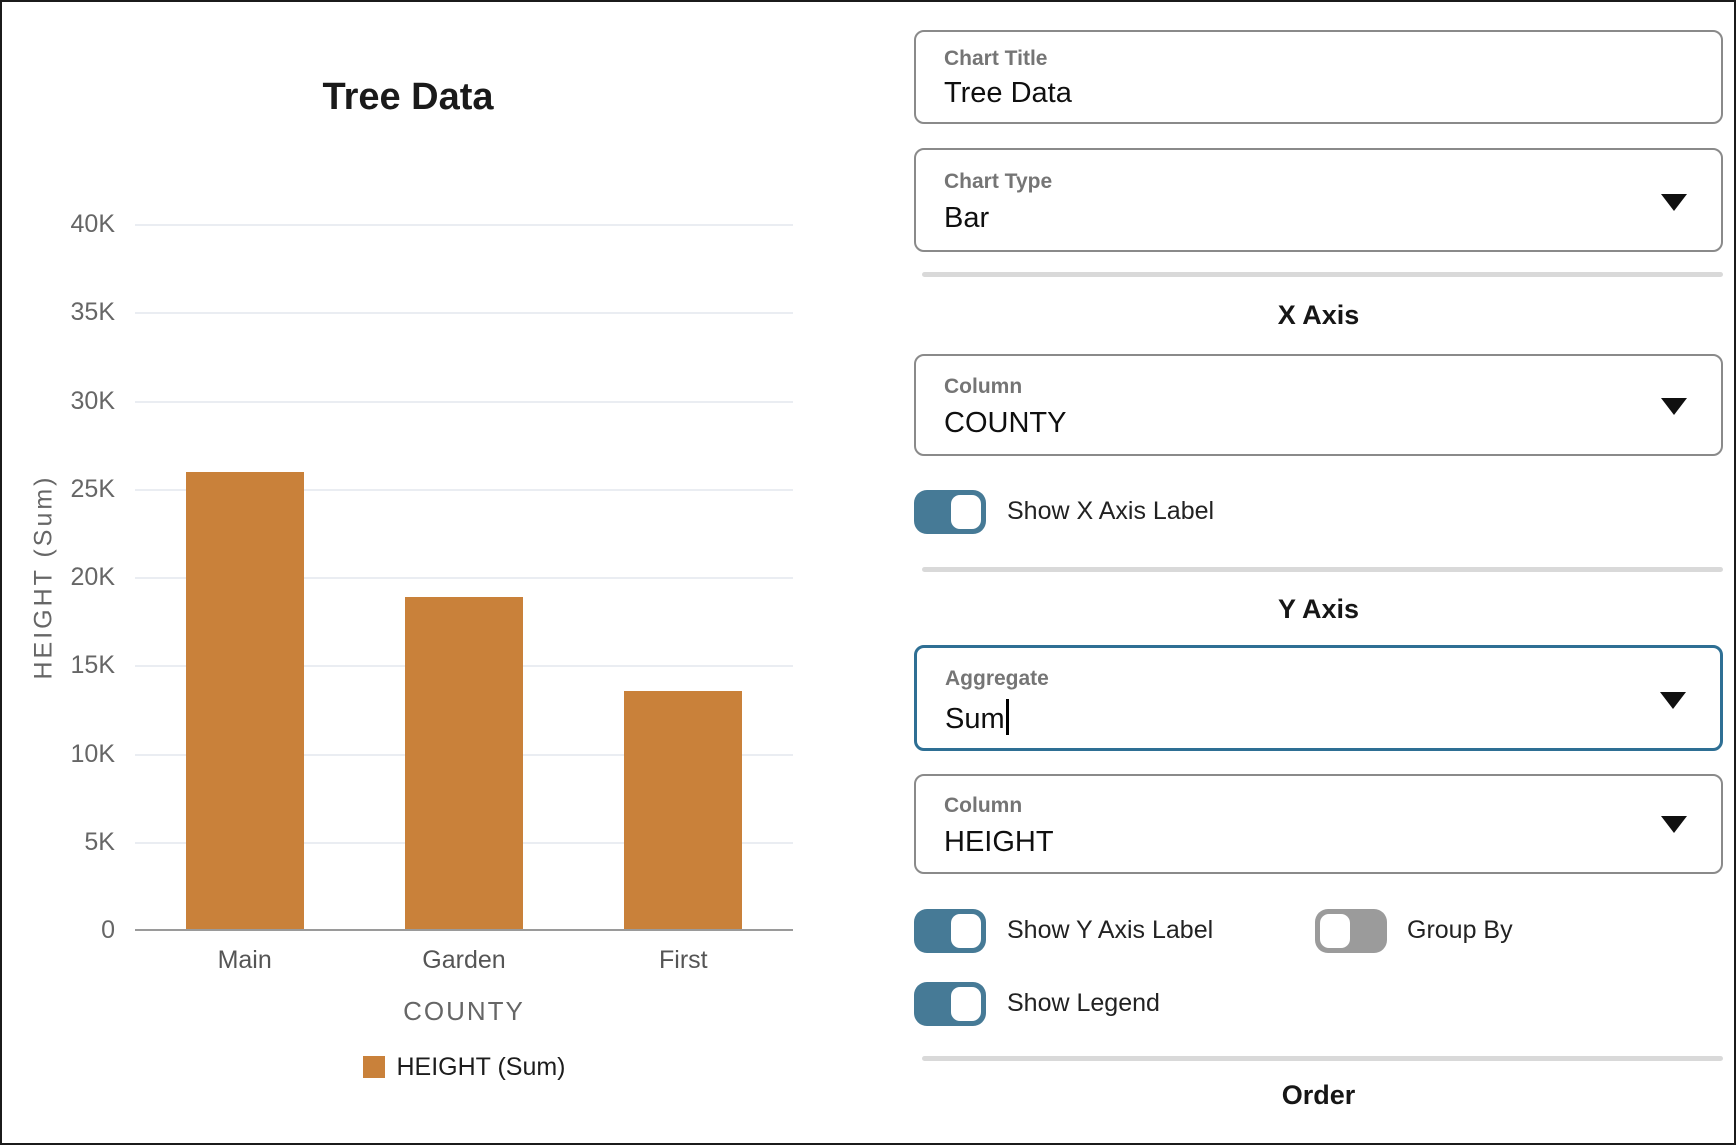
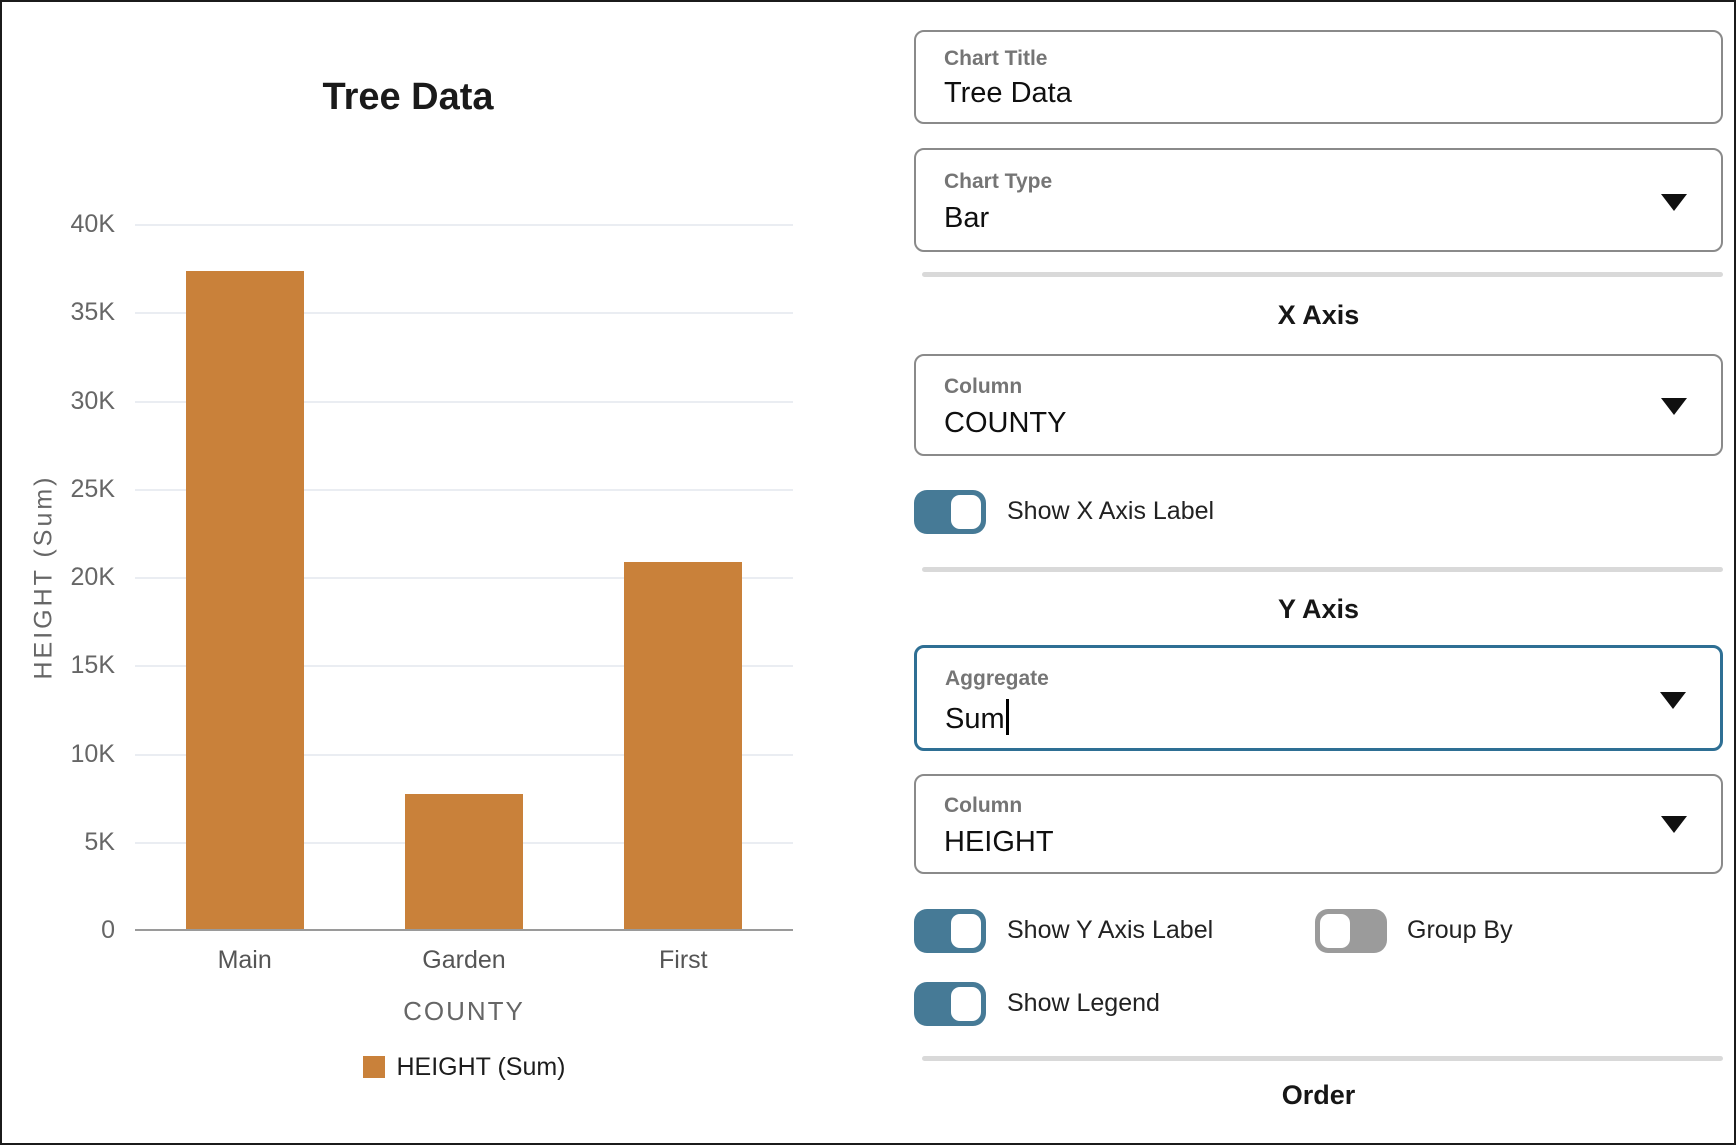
Main: 25.9K -> 37.3K
Garden: 18.8K -> 7.6K
First: 13.5K -> 20.8K
